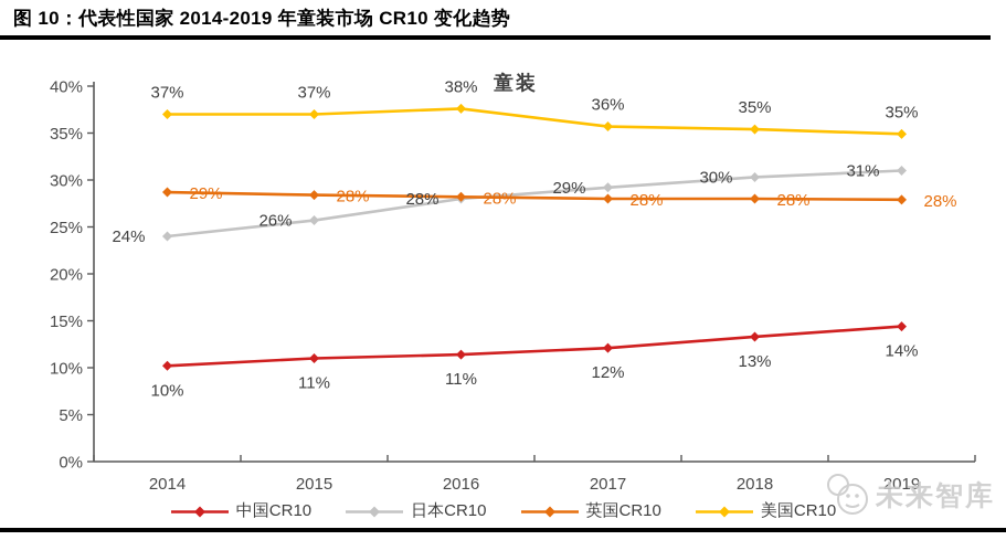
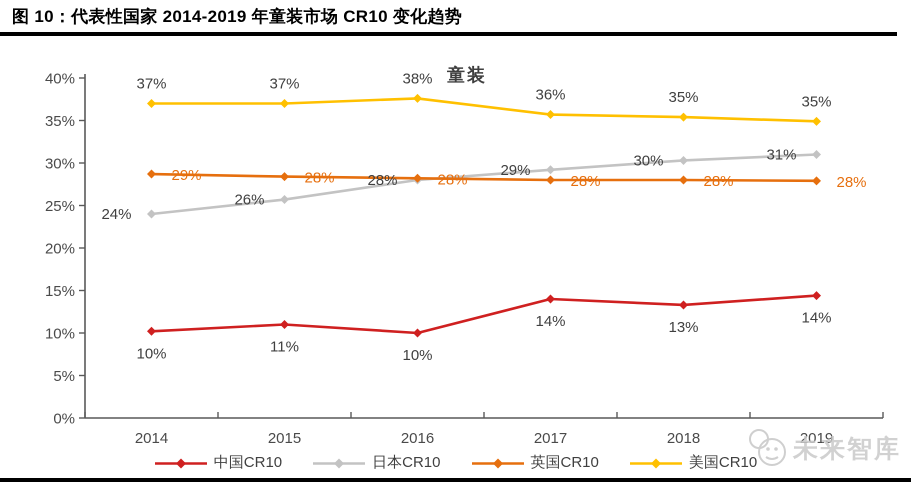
中国CR10/2016: 11% -> 10%
中国CR10/2017: 12% -> 14%
